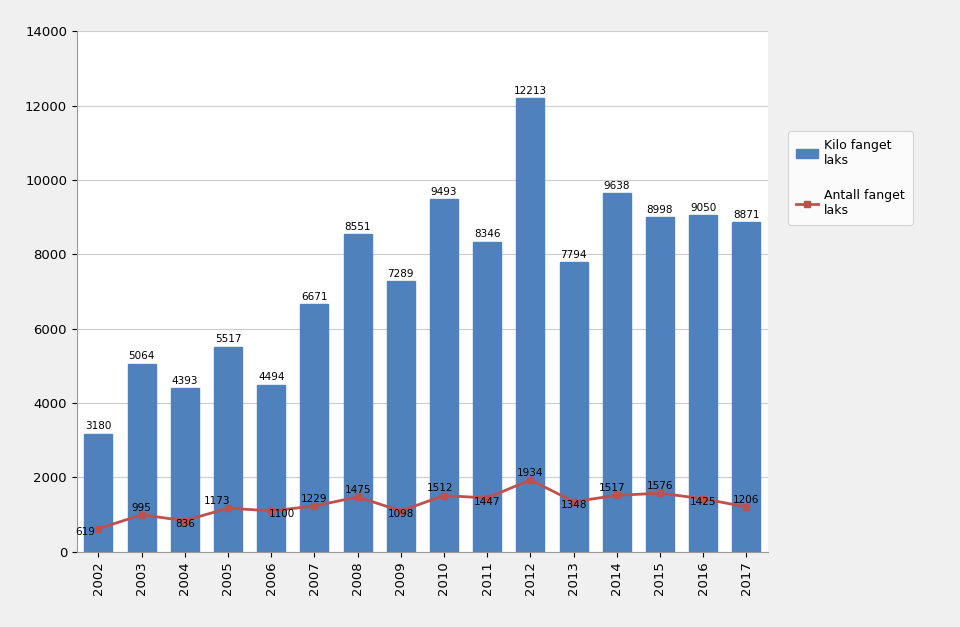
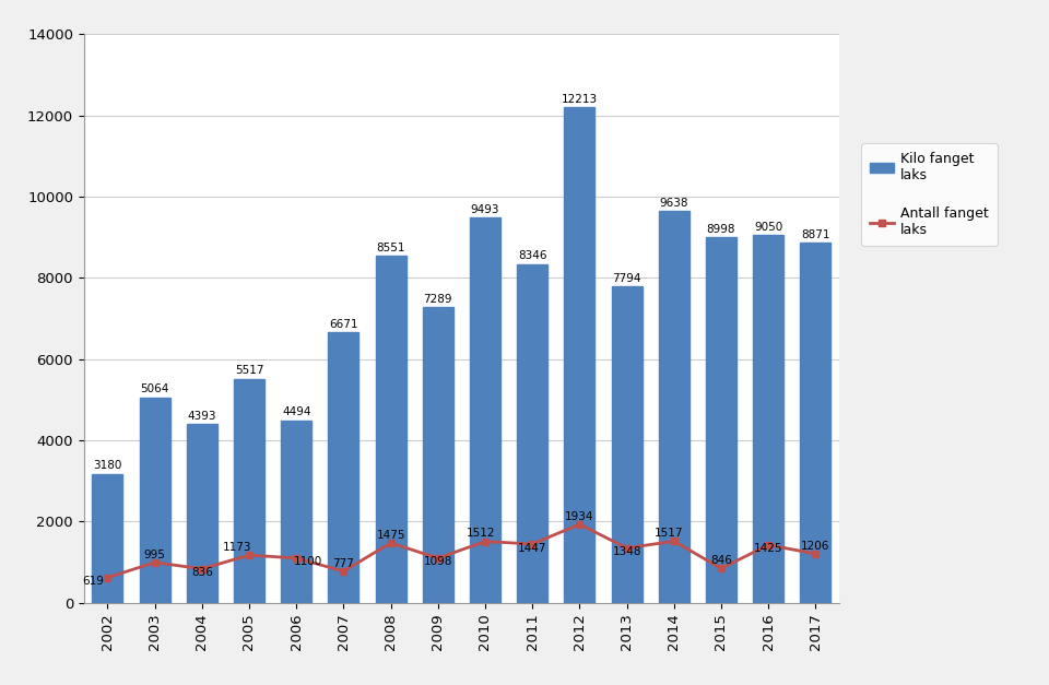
Antall fanget laks/2007: 1229 -> 777
Antall fanget laks/2015: 1576 -> 846
